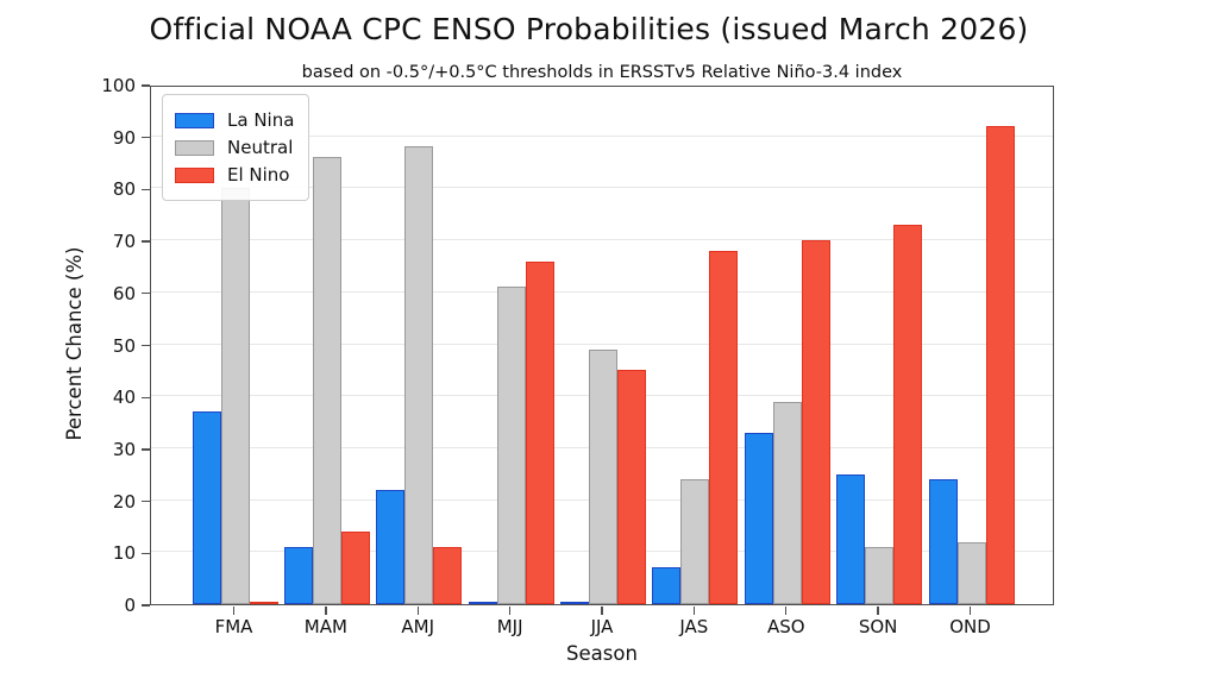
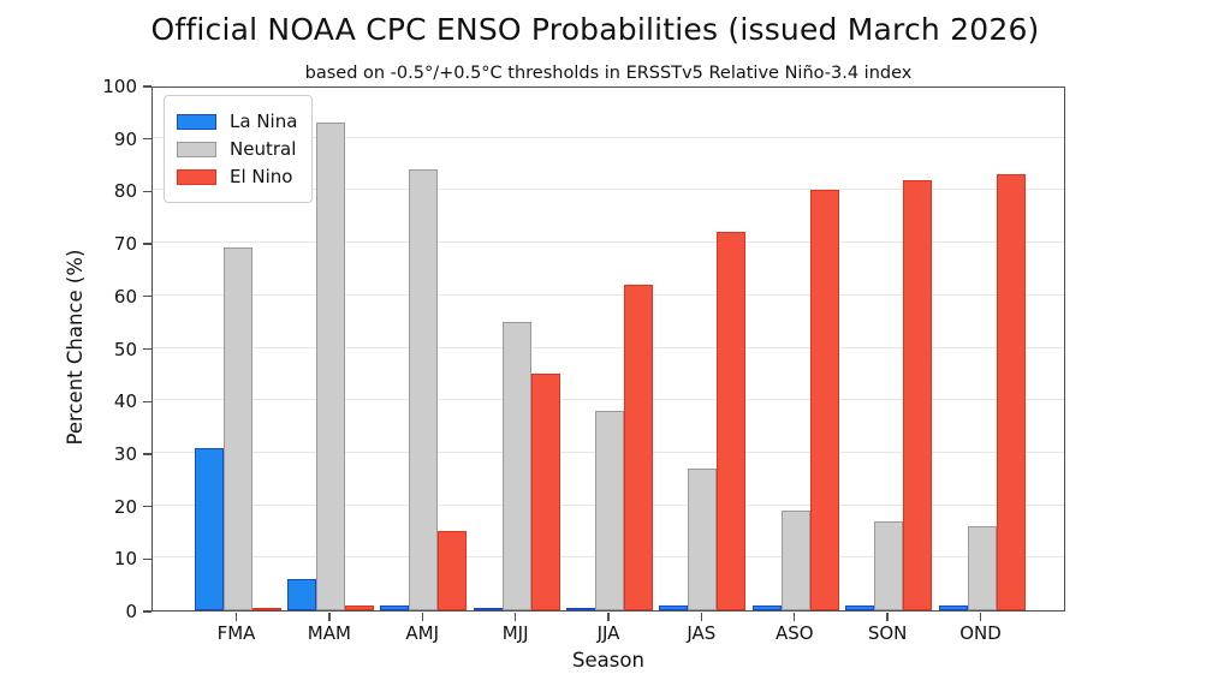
La Nina/FMA: 37 -> 31
Neutral/FMA: 80 -> 69
La Nina/MAM: 11 -> 6
Neutral/MAM: 86 -> 93
El Nino/MAM: 14 -> 1
La Nina/AMJ: 22 -> 1
Neutral/AMJ: 88 -> 84
El Nino/AMJ: 11 -> 15
Neutral/MJJ: 61 -> 55
El Nino/MJJ: 66 -> 45
Neutral/JJA: 49 -> 38
El Nino/JJA: 45 -> 62
La Nina/JAS: 7 -> 1
Neutral/JAS: 24 -> 27
El Nino/JAS: 68 -> 72
La Nina/ASO: 33 -> 1
Neutral/ASO: 39 -> 19
El Nino/ASO: 70 -> 80
La Nina/SON: 25 -> 1
Neutral/SON: 11 -> 17
El Nino/SON: 73 -> 82
La Nina/OND: 24 -> 1
Neutral/OND: 12 -> 16
El Nino/OND: 92 -> 83
